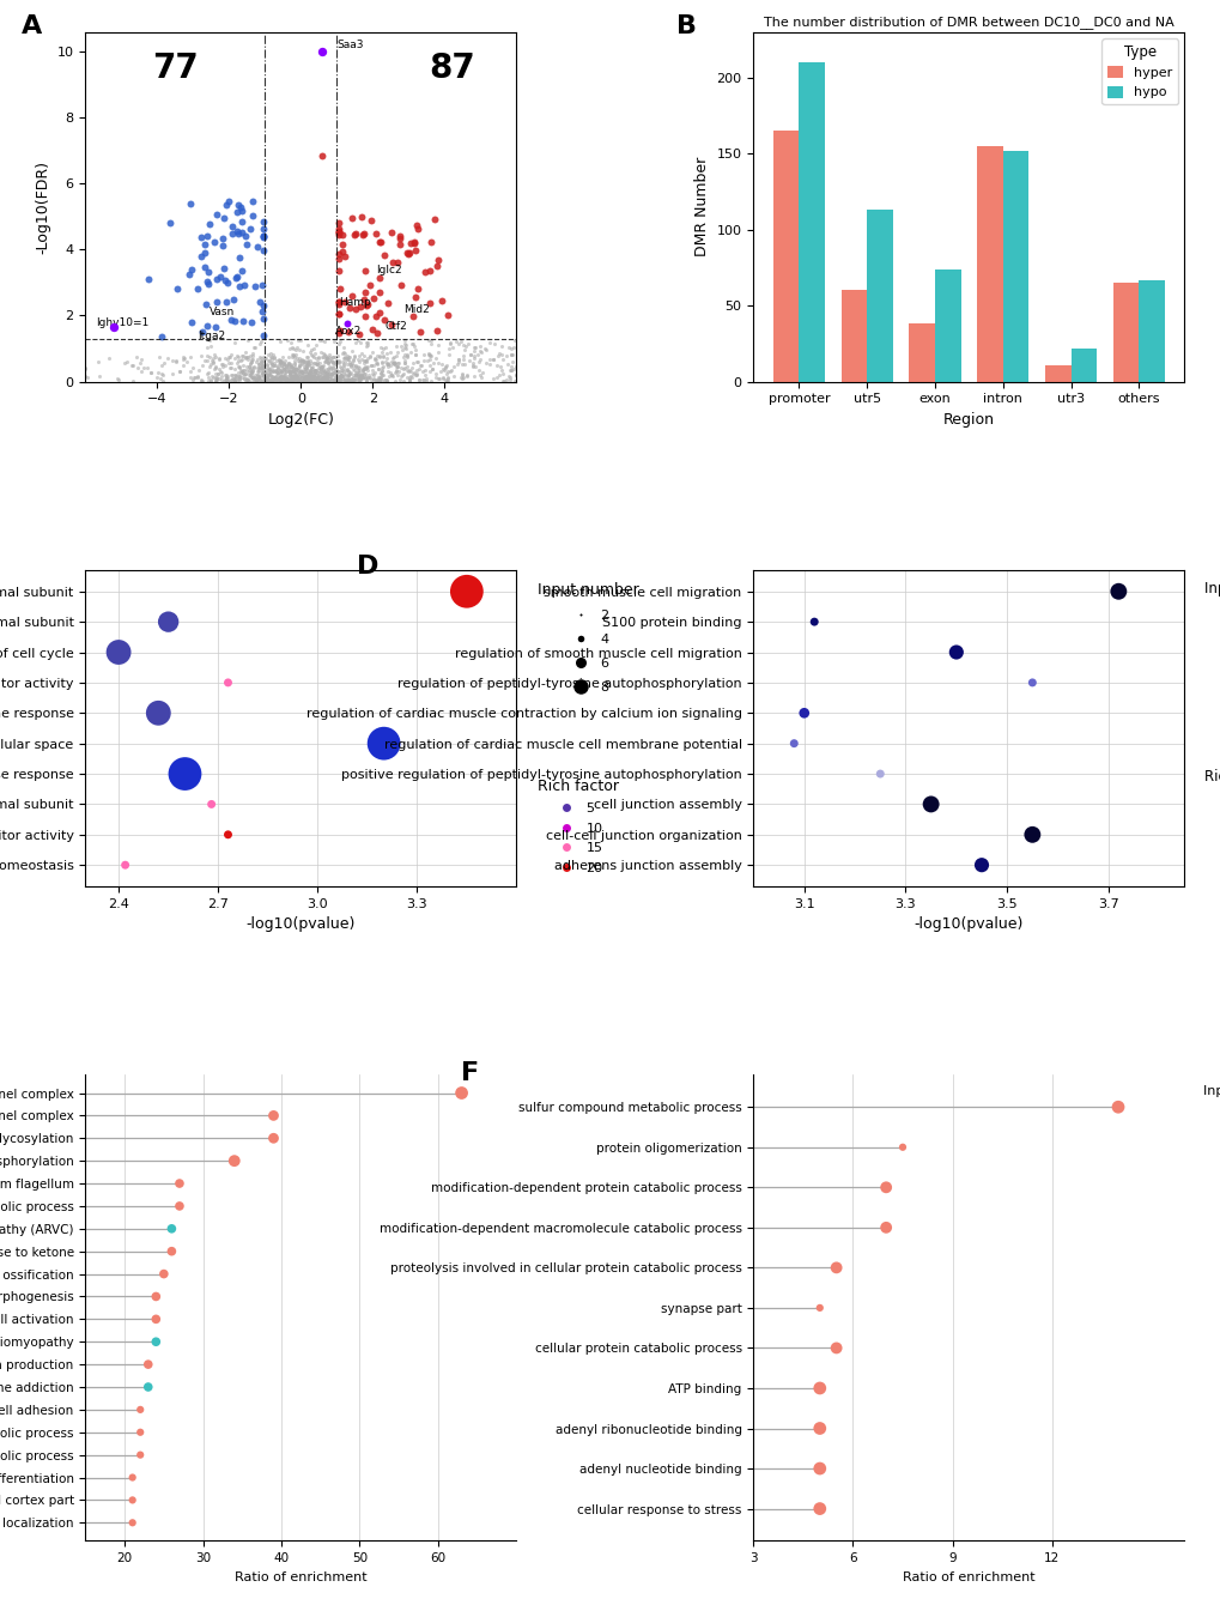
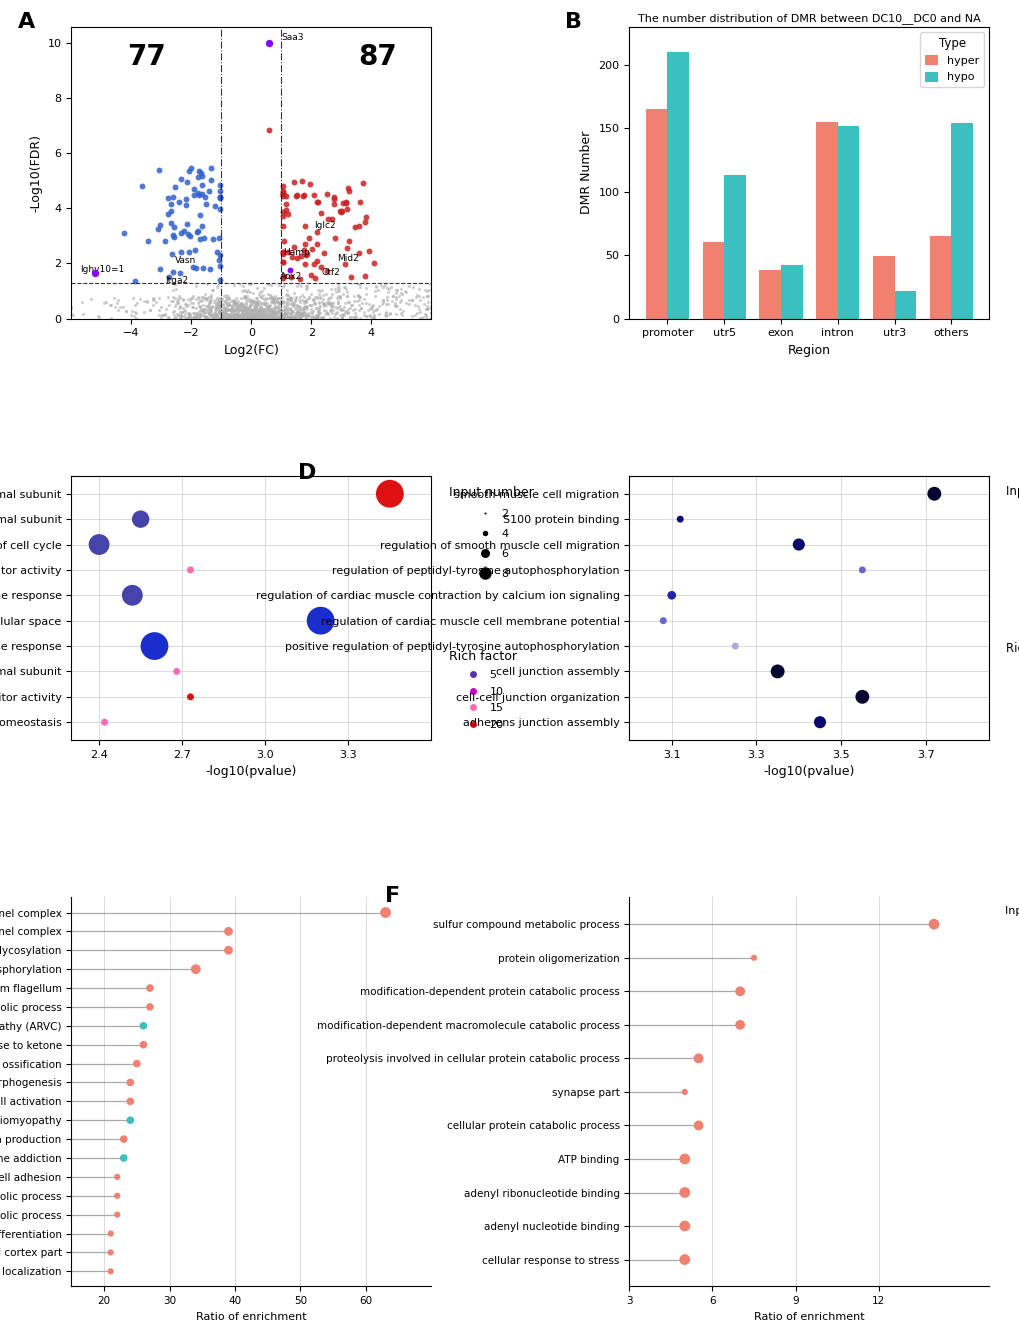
The number distribution of DMR between DC10__DC0 and NA/hypo/exon: 74 -> 42
The number distribution of DMR between DC10__DC0 and NA/hyper/utr3: 11 -> 49
The number distribution of DMR between DC10__DC0 and NA/hypo/others: 67 -> 154
